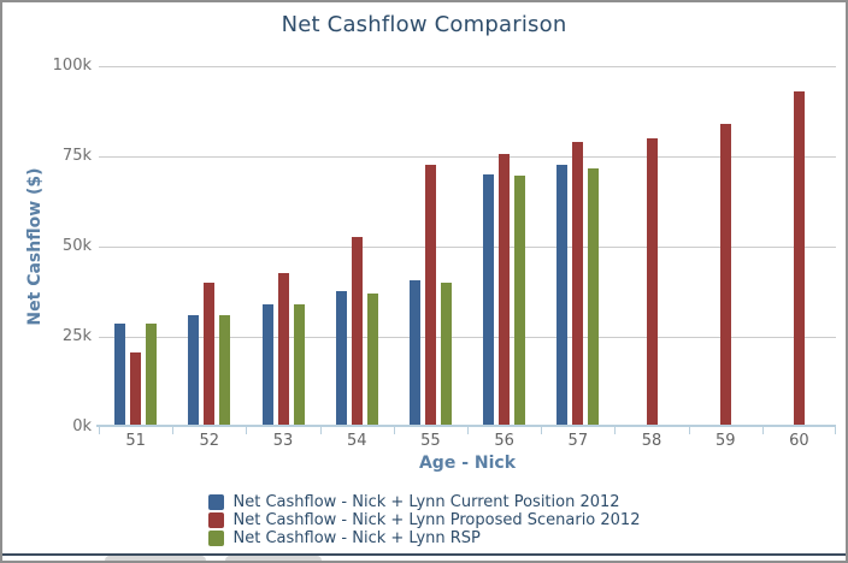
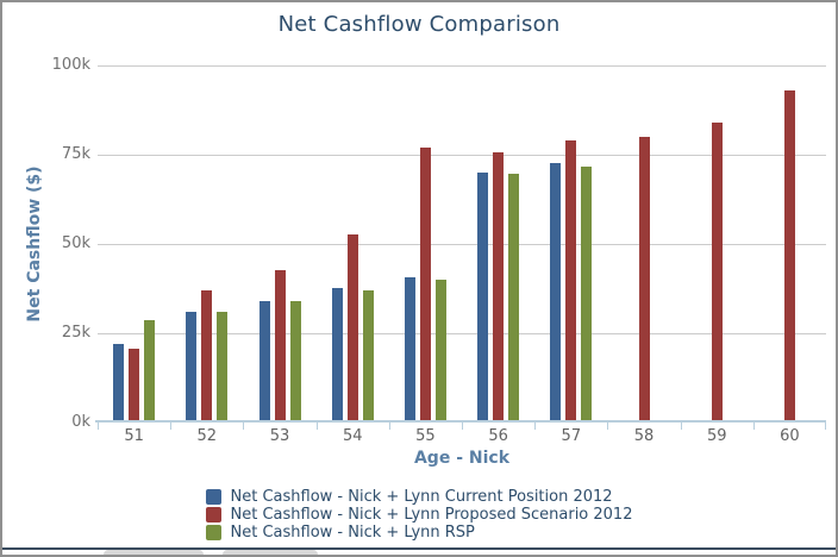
Net Cashflow - Nick + Lynn Current Position 2012/51: 28k -> 22k
Net Cashflow - Nick + Lynn Proposed Scenario 2012/52: 40k -> 37k
Net Cashflow - Nick + Lynn Proposed Scenario 2012/55: 72k -> 77k
